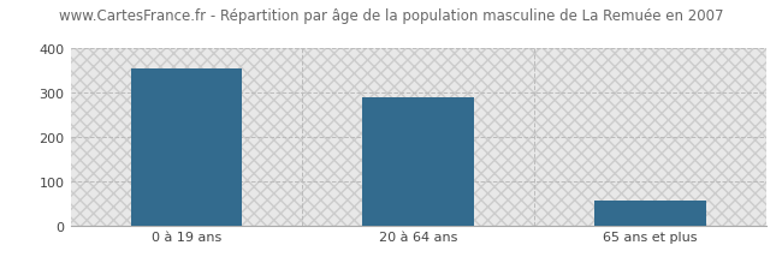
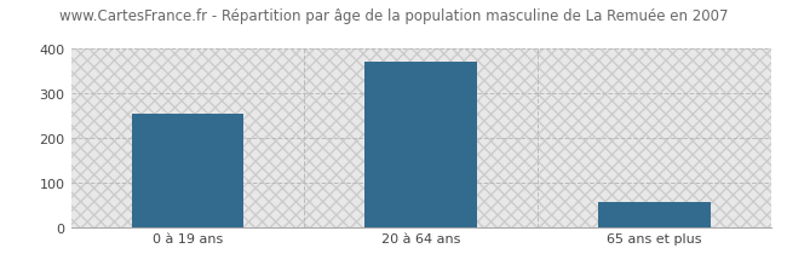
0 à 19 ans: 355 -> 253
20 à 64 ans: 290 -> 370
